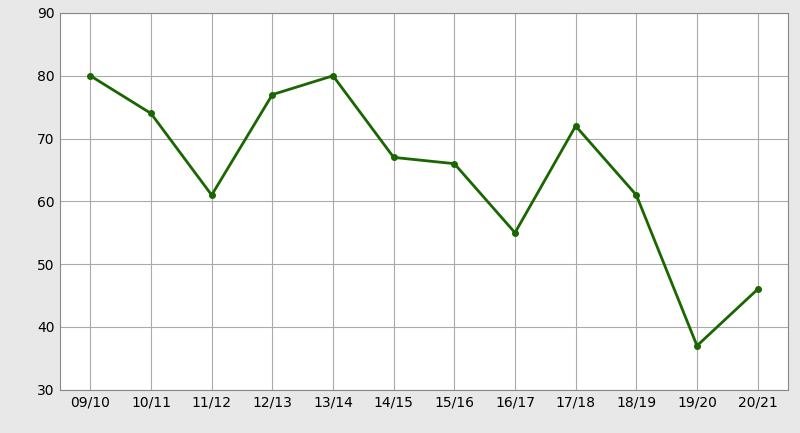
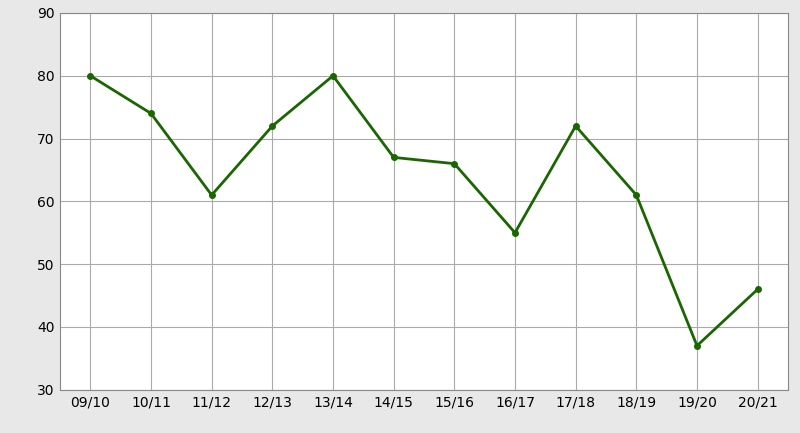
12/13: 77 -> 72
